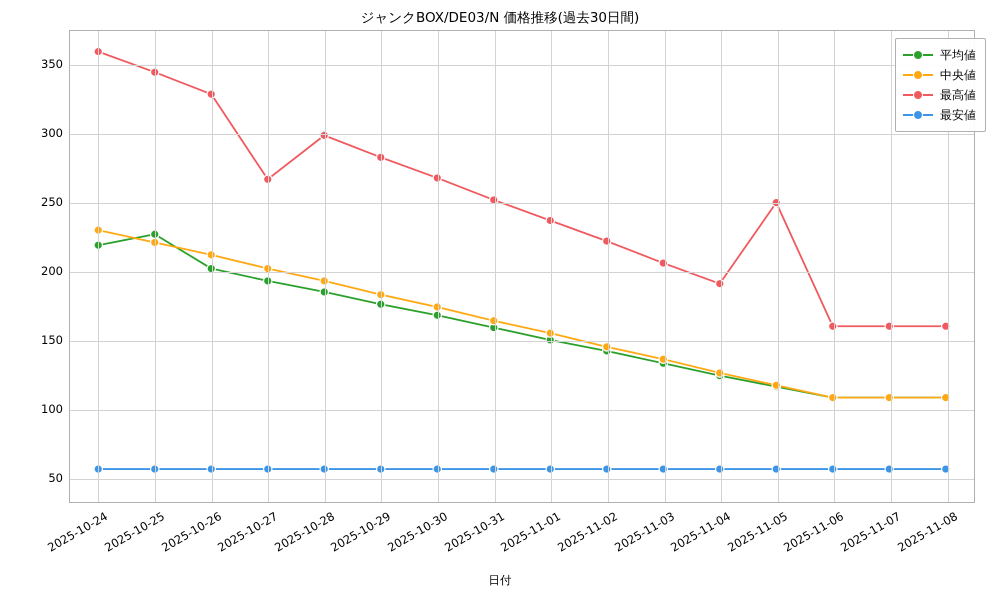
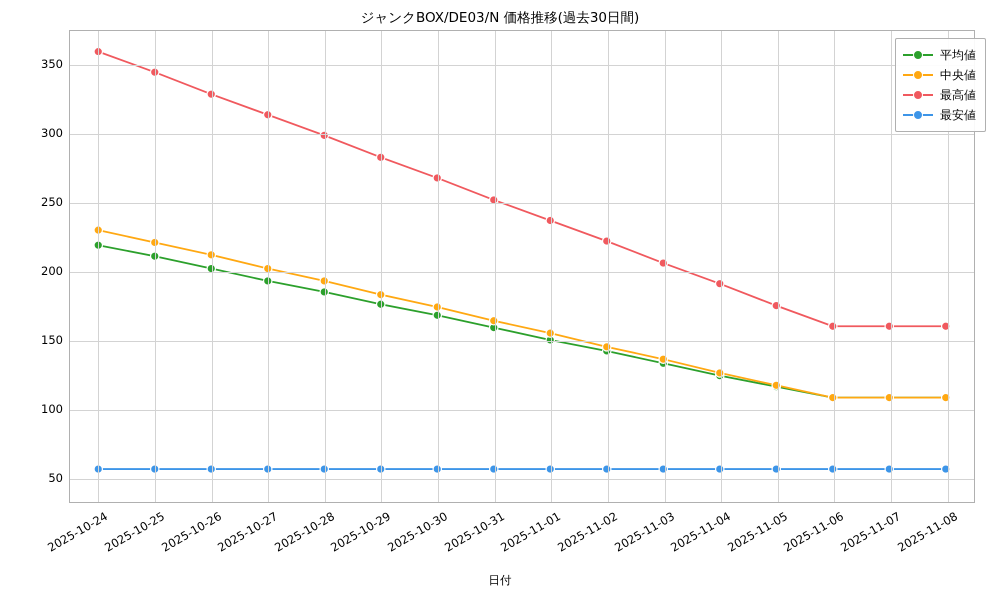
平均値/2025-10-25: 227 -> 211
最高値/2025-10-27: 267 -> 314
最高値/2025-11-05: 250 -> 175
